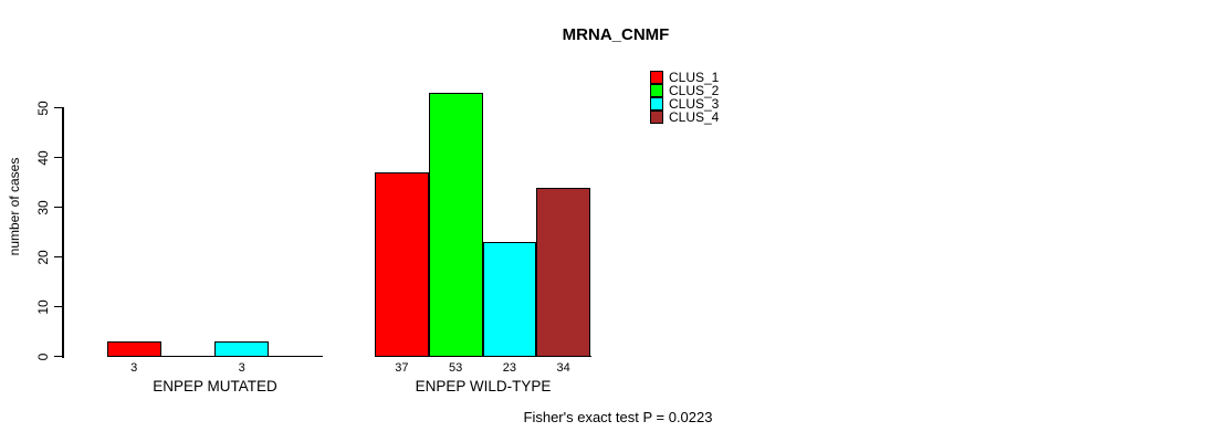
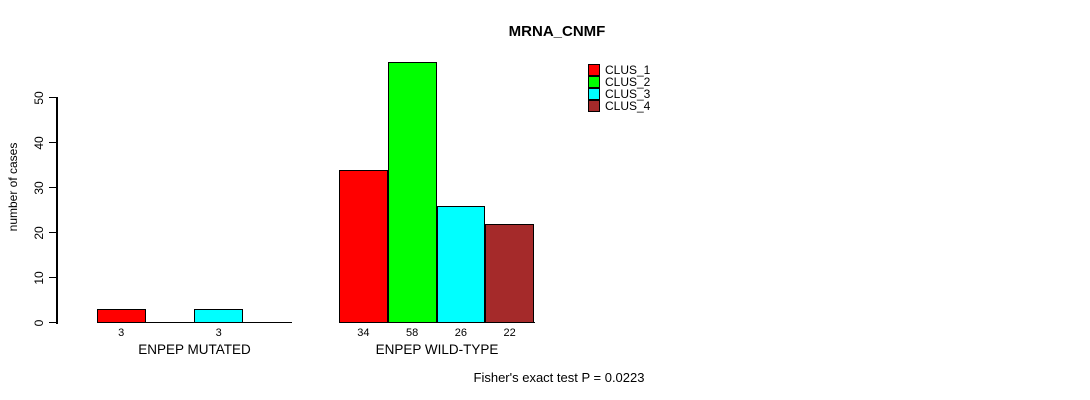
CLUS_1/ENPEP WILD-TYPE: 37 -> 34
CLUS_2/ENPEP WILD-TYPE: 53 -> 58
CLUS_3/ENPEP WILD-TYPE: 23 -> 26
CLUS_4/ENPEP WILD-TYPE: 34 -> 22
